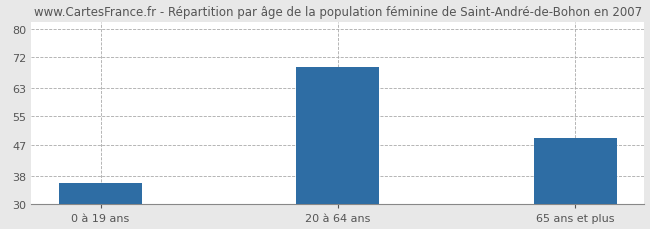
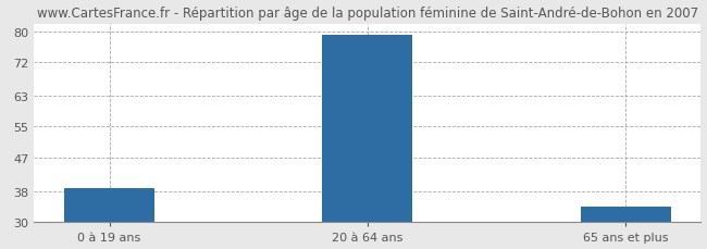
0 à 19 ans: 36 -> 39
20 à 64 ans: 69 -> 79
65 ans et plus: 49 -> 34
